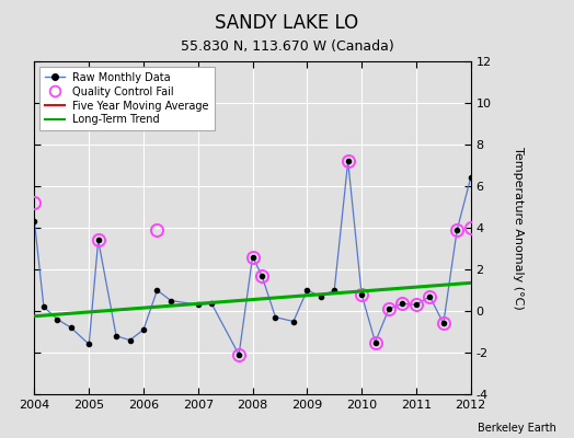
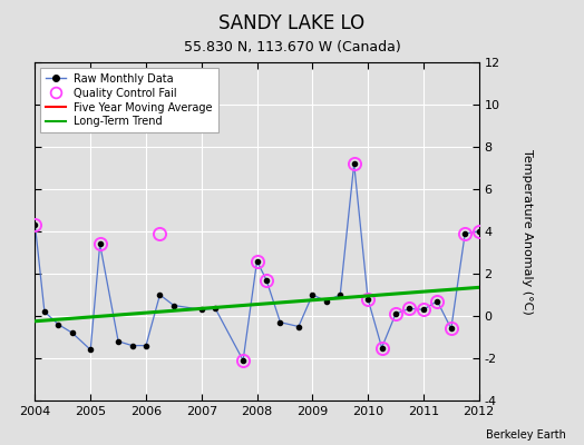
Quality Control Fail/2004: 5.2 -> 4.3
Raw Monthly Data/2006: -0.9 -> -1.4
Raw Monthly Data/2012: 6.4 -> 4.0
